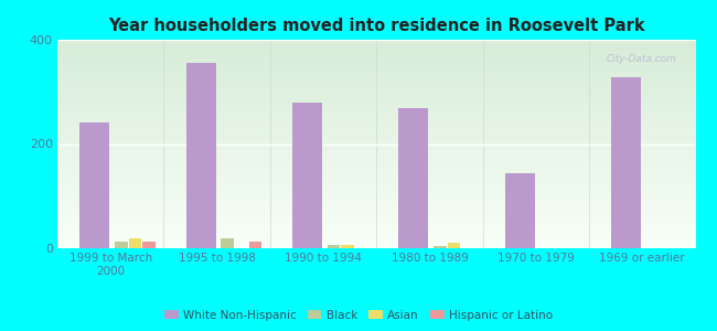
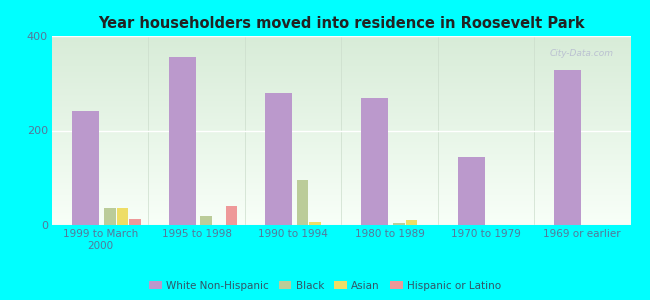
Black/1999 to March 2000: 13 -> 35
Asian/1999 to March 2000: 20 -> 35
Hispanic or Latino/1995 to 1998: 13 -> 40
Black/1990 to 1994: 6 -> 95
